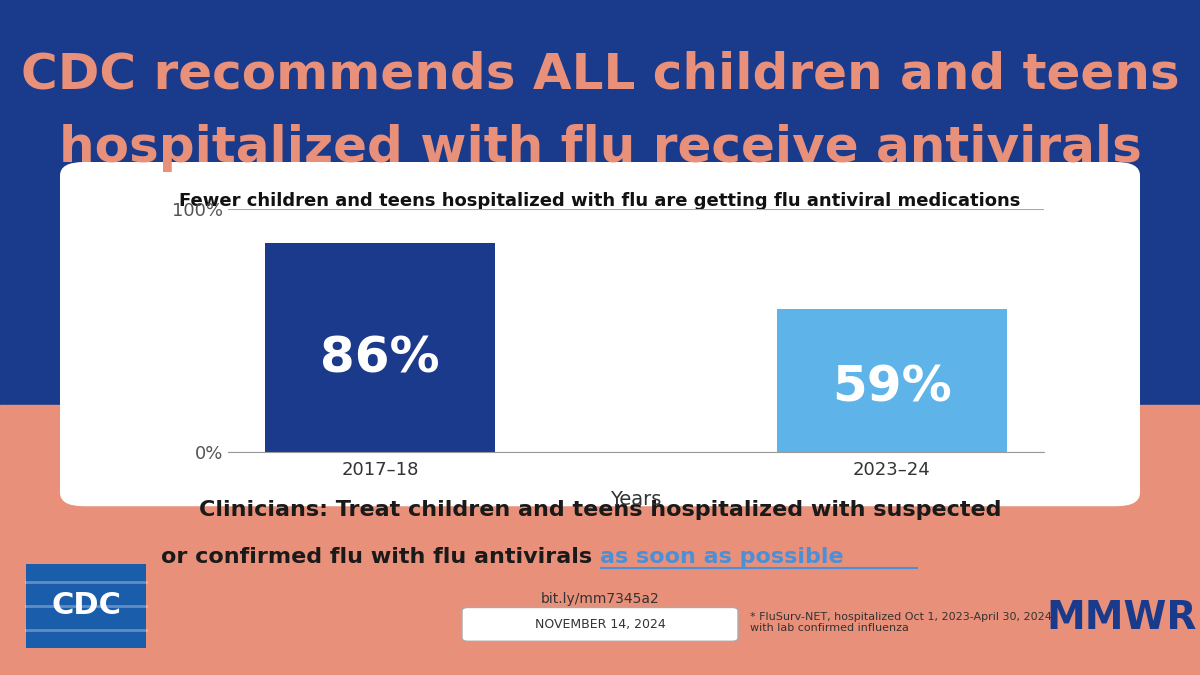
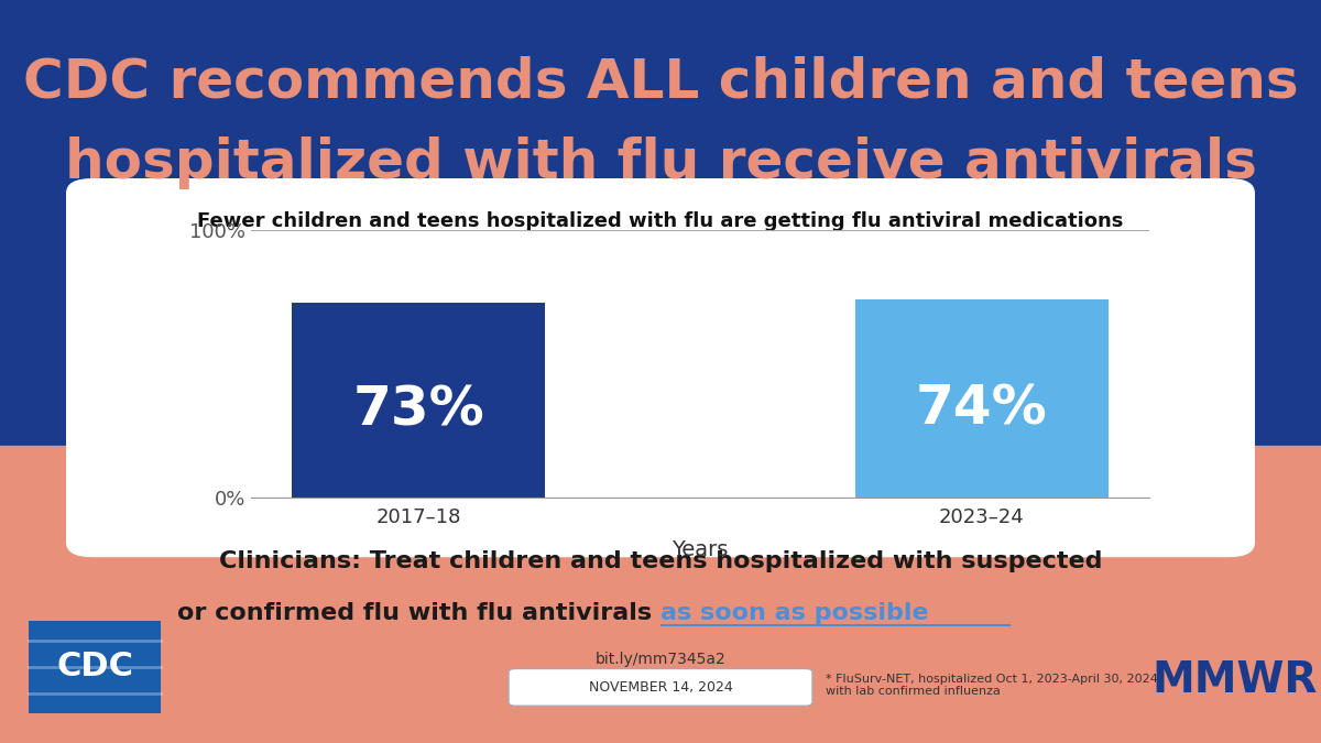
2017–18: 86% -> 73%
2023–24: 59% -> 74%
